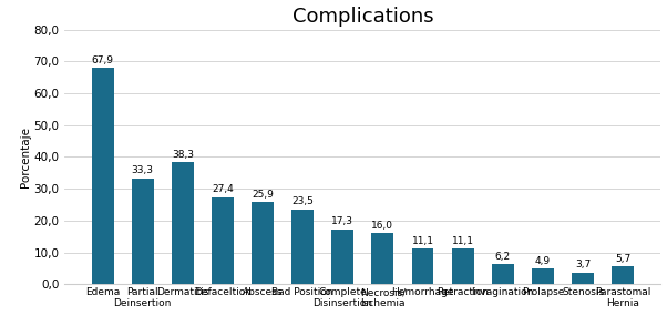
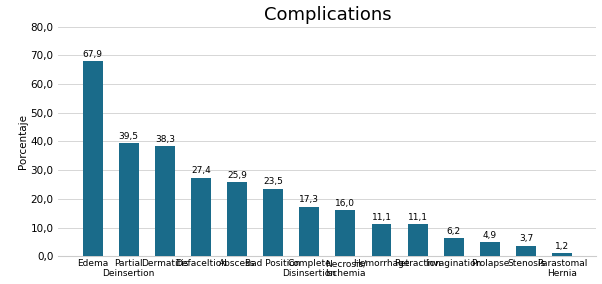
Partial Deinsertion: 33,3 -> 39,5
Parastomal Hernia: 5,7 -> 1,2
